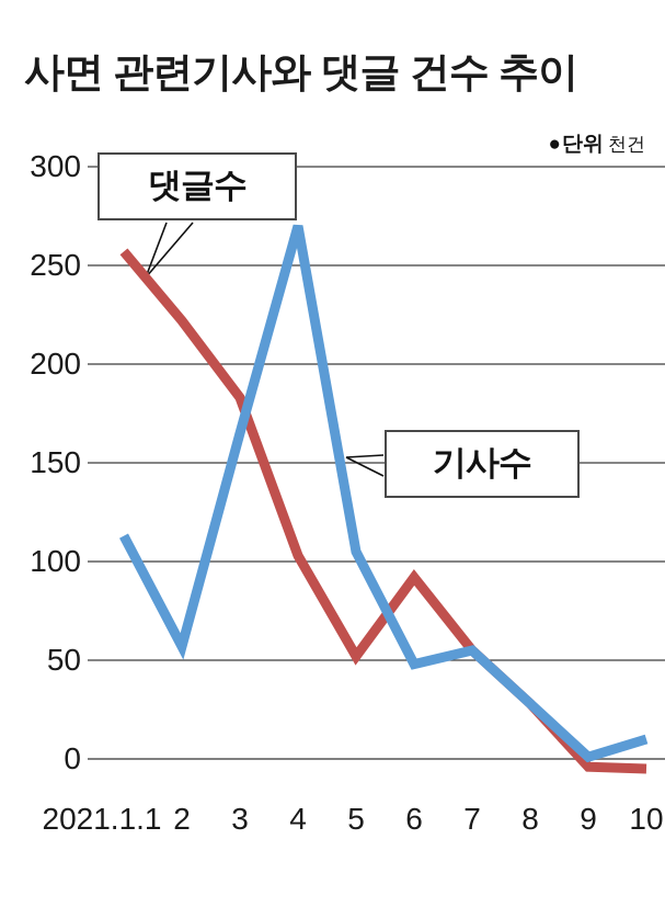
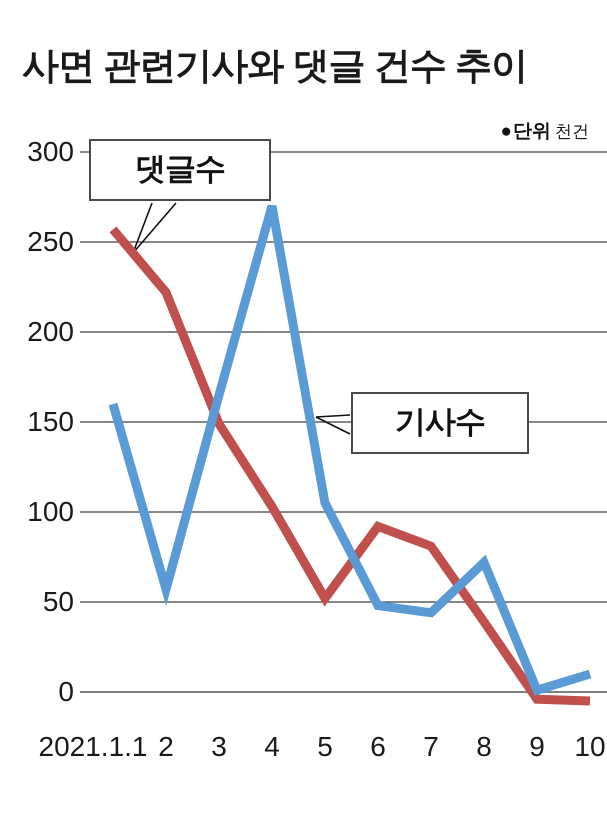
기사수/2021.1.1: 113 -> 160
댓글수/3: 183 -> 149
댓글수/7: 55 -> 81
기사수/7: 55 -> 44
댓글수/8: 28 -> 39
기사수/8: 28 -> 72
